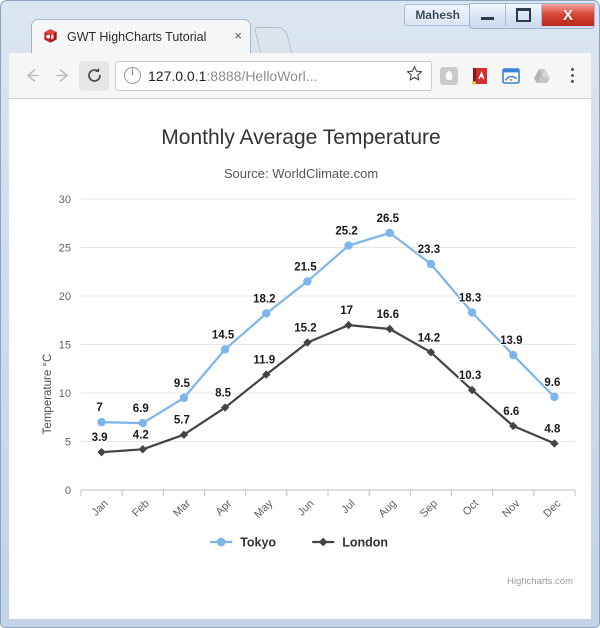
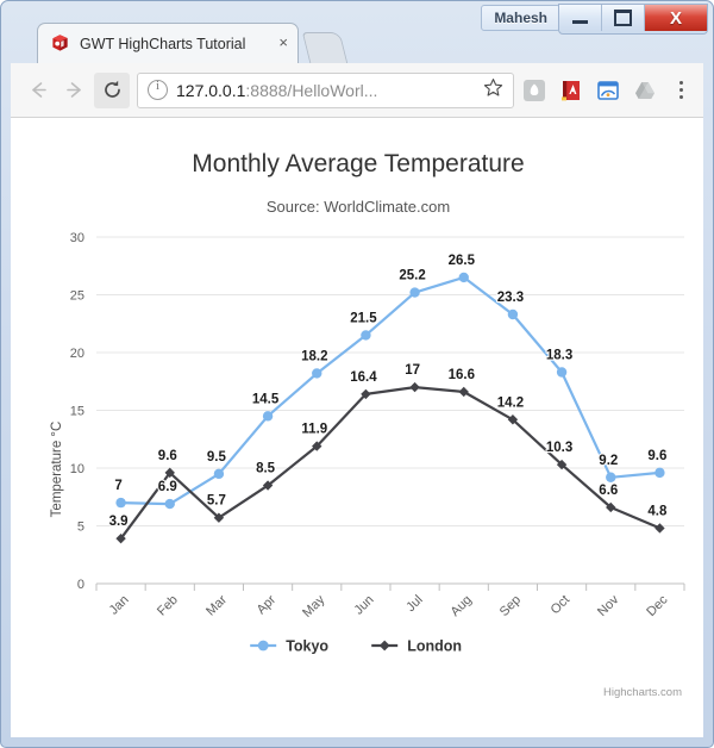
London/Feb: 4.2 -> 9.6
London/Jun: 15.2 -> 16.4
Tokyo/Nov: 13.9 -> 9.2
